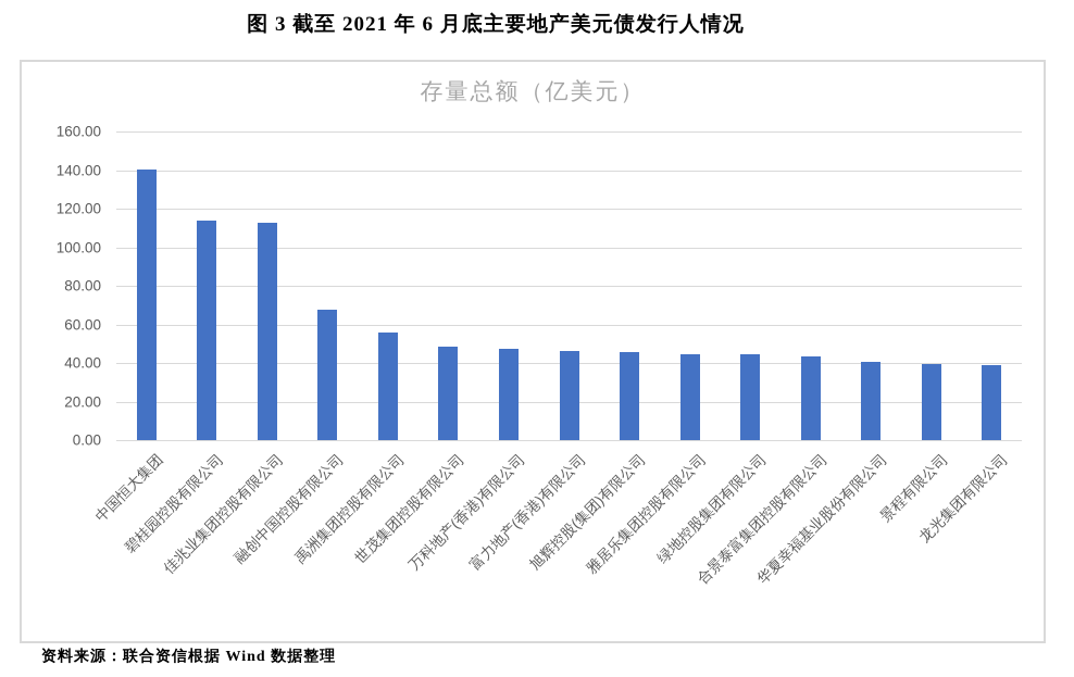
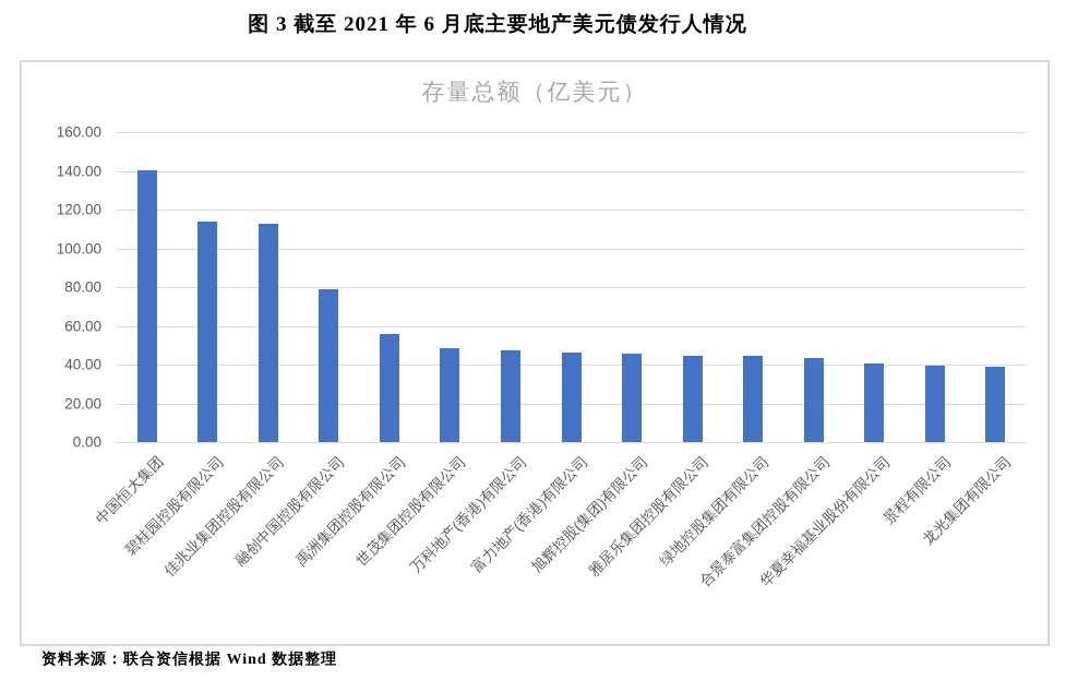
融创中国控股有限公司: 68 -> 79
